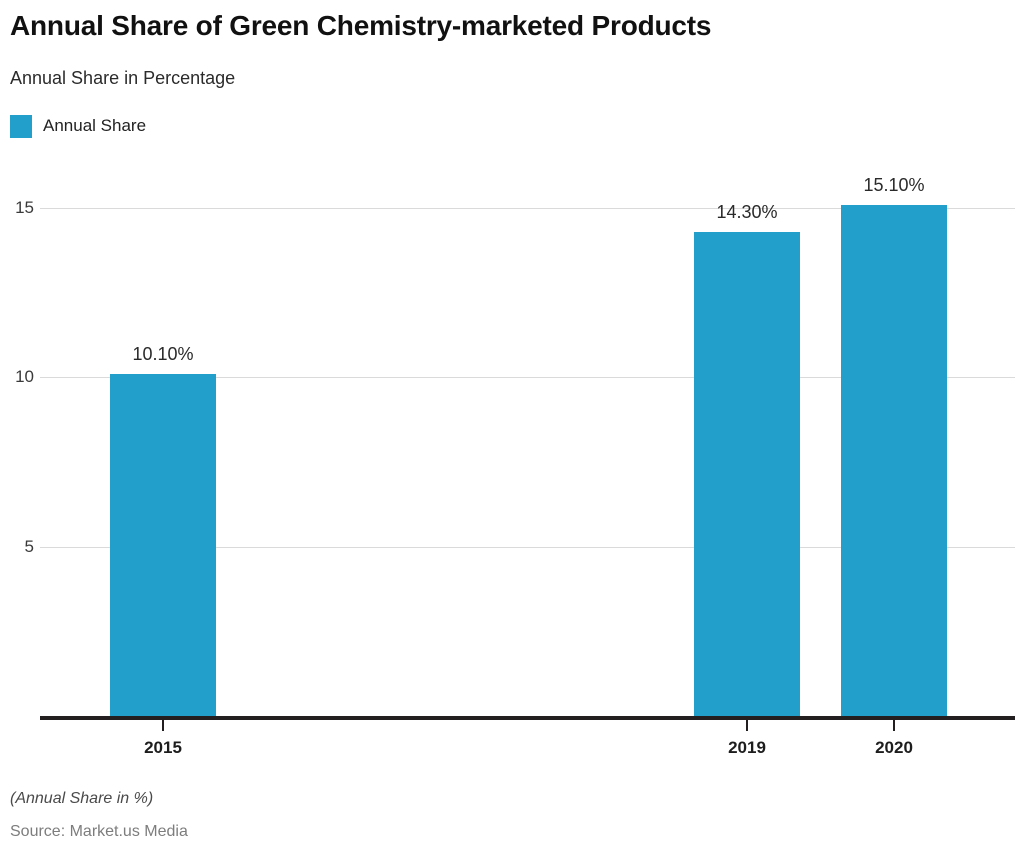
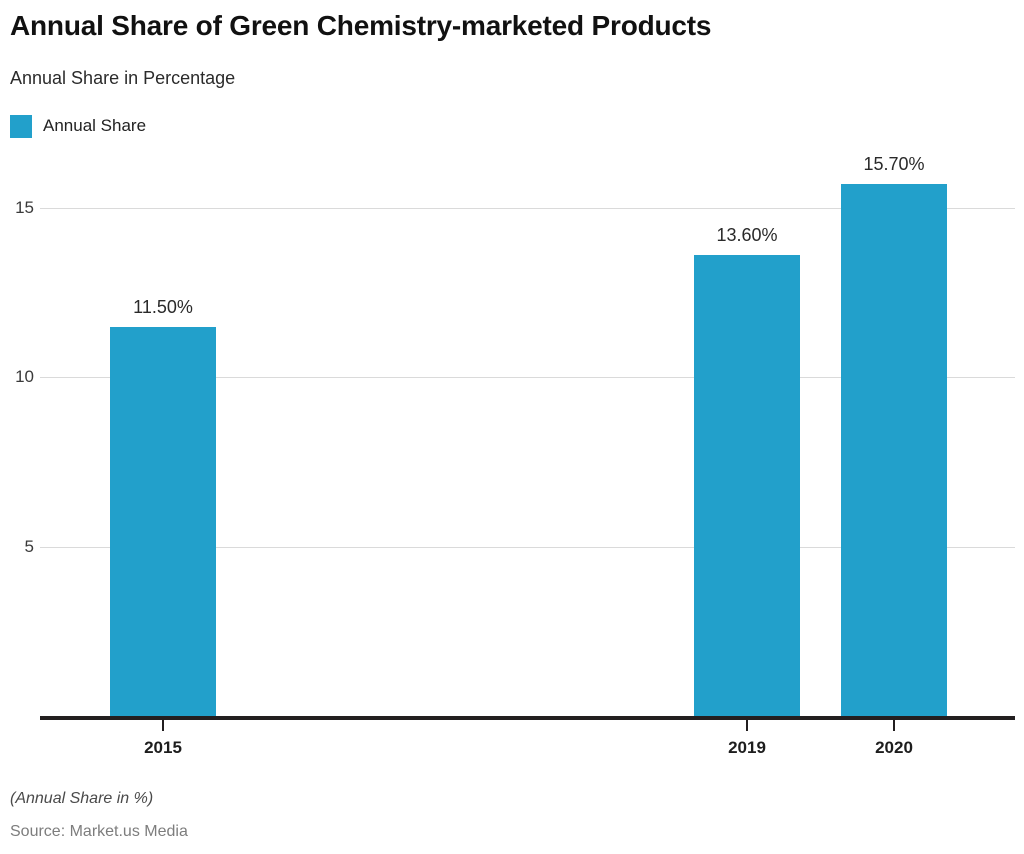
2015: 10.10% -> 11.50%
2019: 14.30% -> 13.60%
2020: 15.10% -> 15.70%
